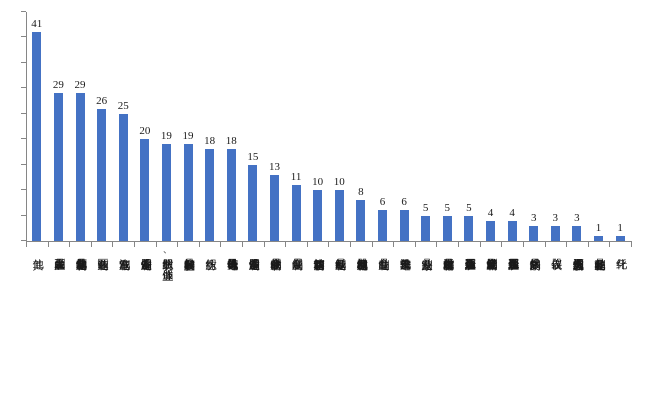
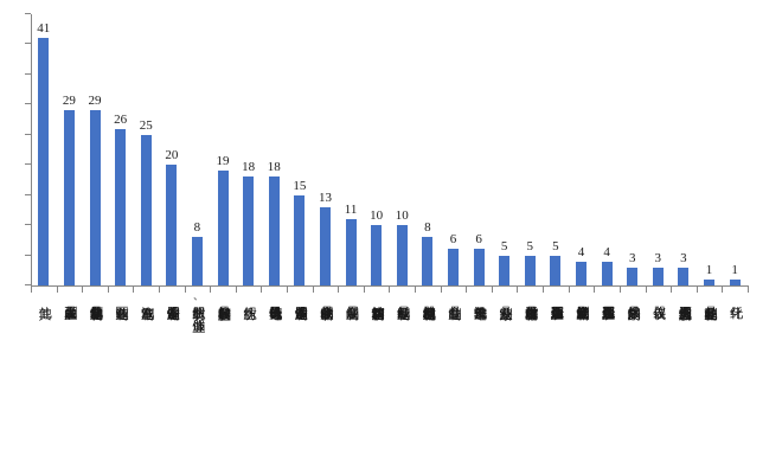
纺织服装、服饰业: 19 -> 8
